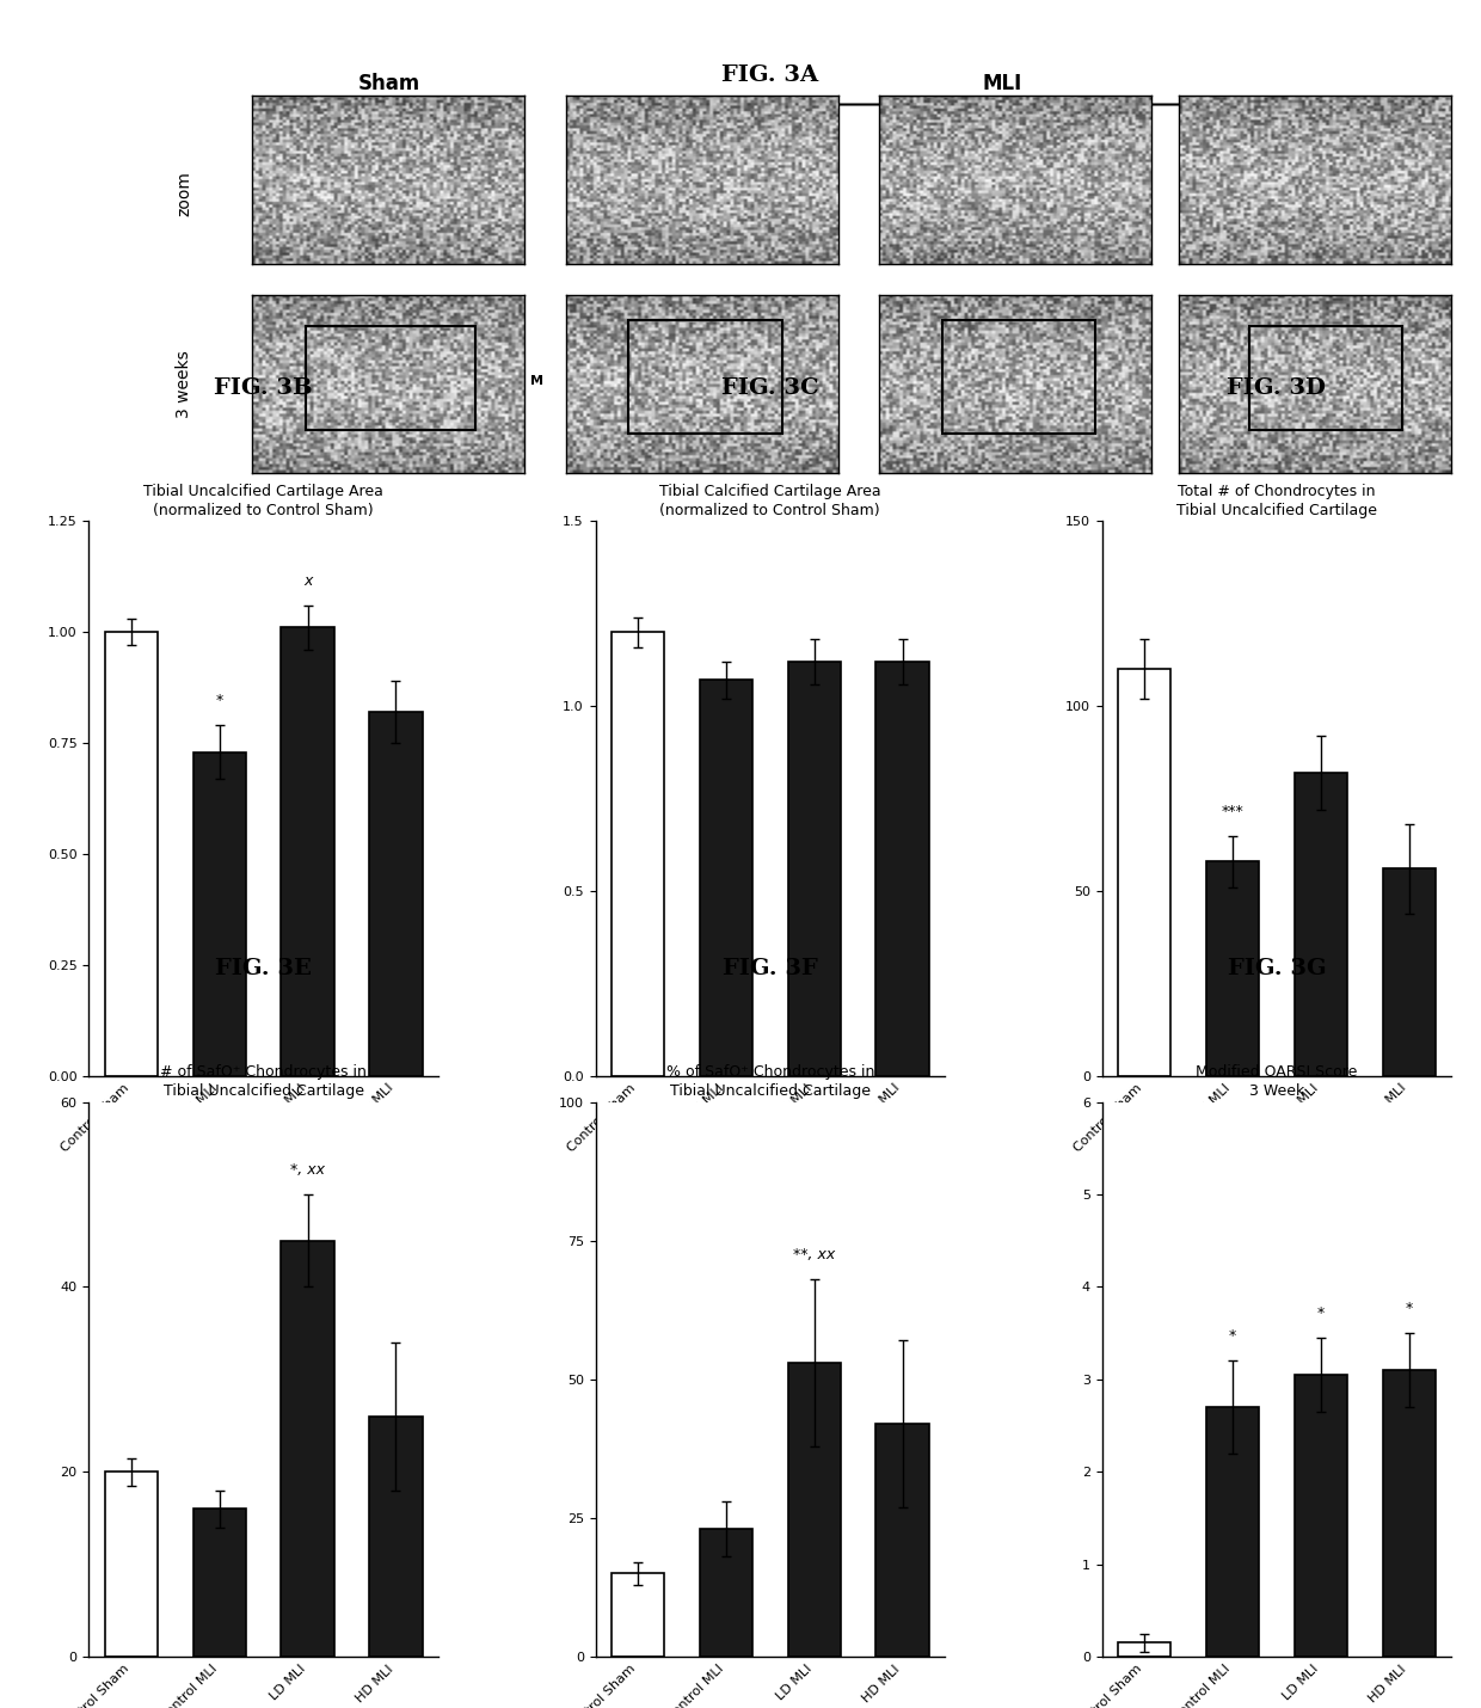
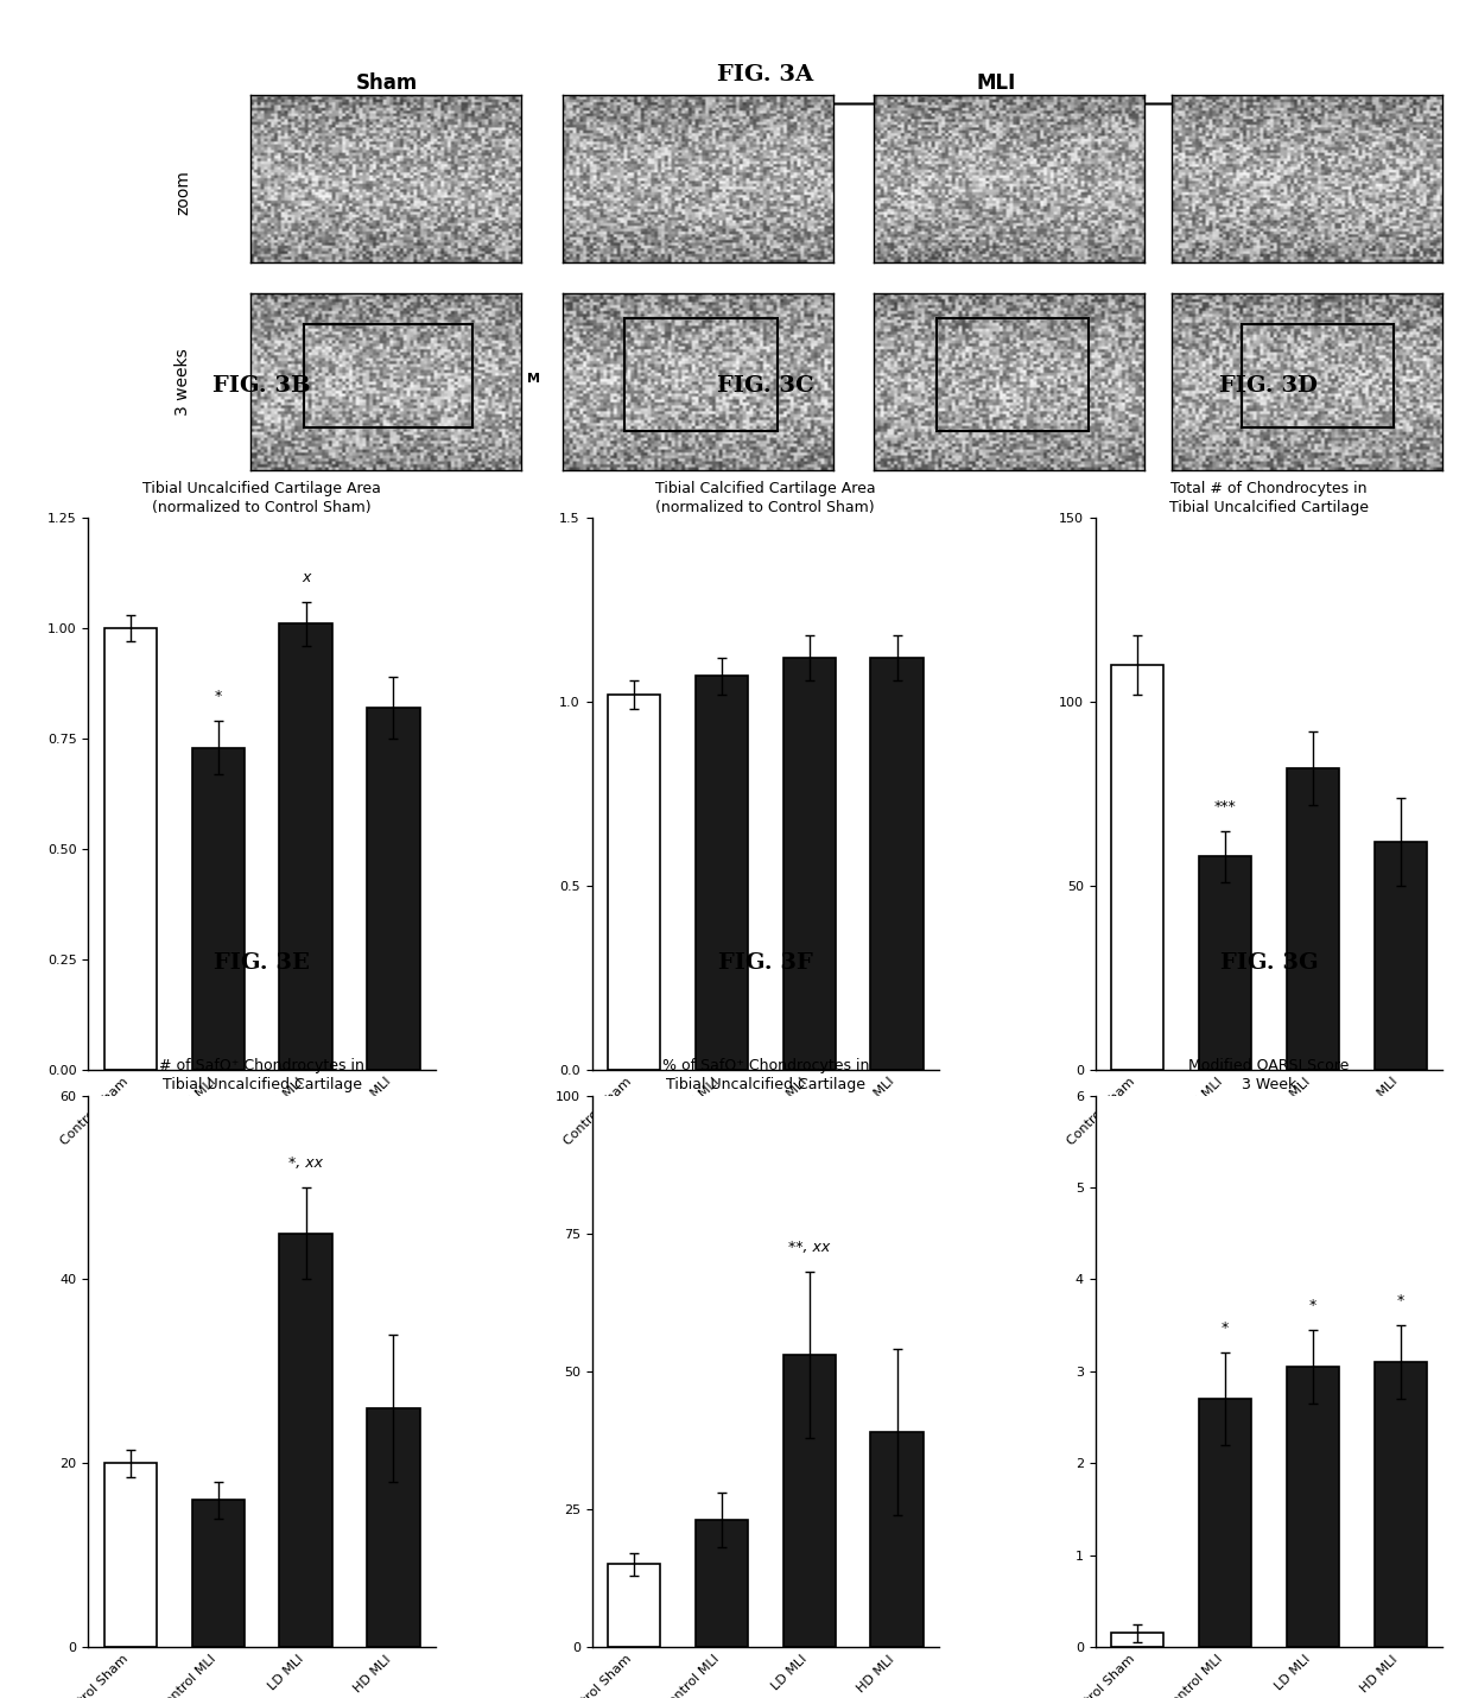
Tibial Calcified Cartilage Area (normalized to Control Sham)/Control Sham: 1.20 -> 1.02
Total # of Chondrocytes in Tibial Uncalcified Cartilage/HD MLI: 56 -> 62
% of SafO⁺ Chondrocytes in Tibial Uncalcified Cartilage/HD MLI: 42 -> 39
